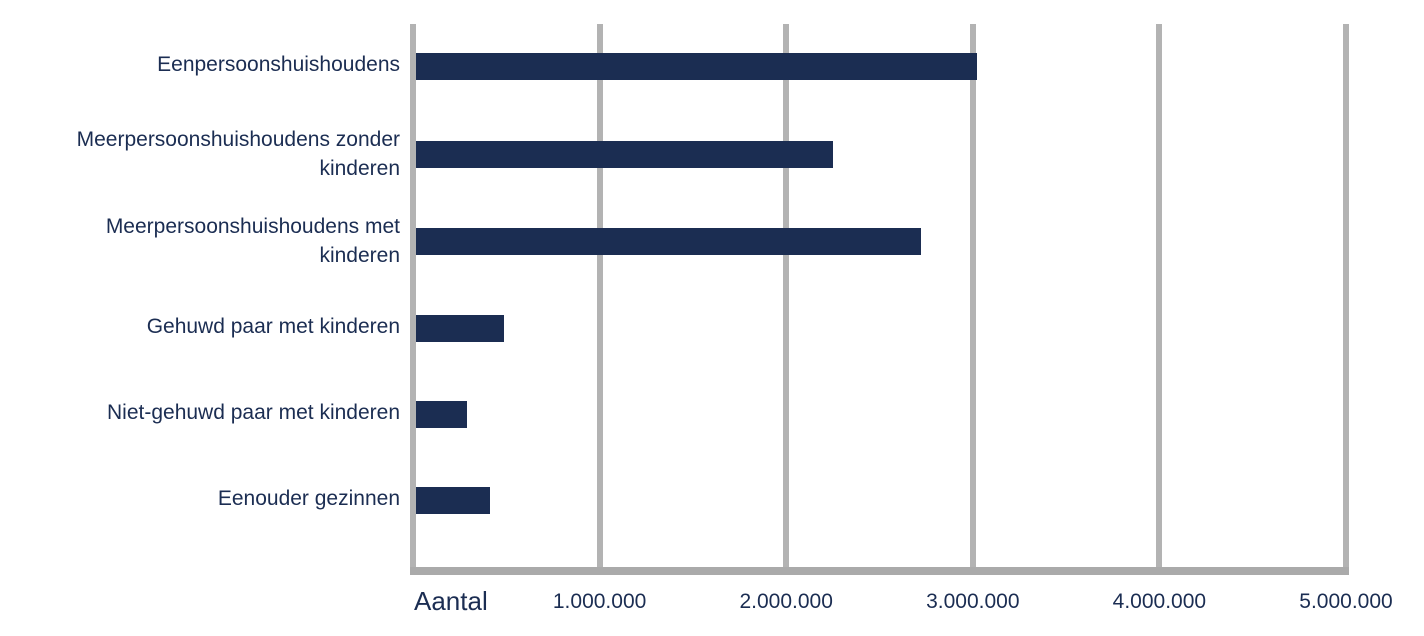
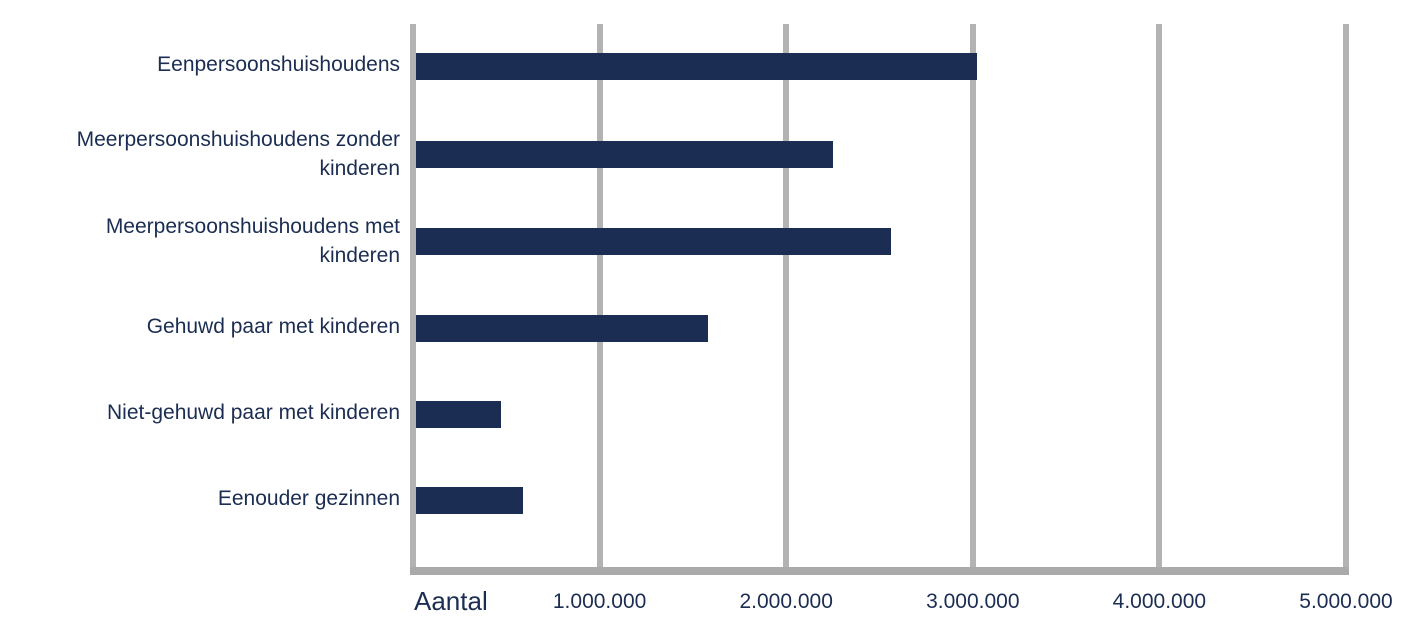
Meerpersoonshuishoudens met kinderen: 2720000 -> 2560000
Gehuwd paar met kinderen: 490000 -> 1580000
Niet-gehuwd paar met kinderen: 290000 -> 470000
Eenouder gezinnen: 410000 -> 590000
